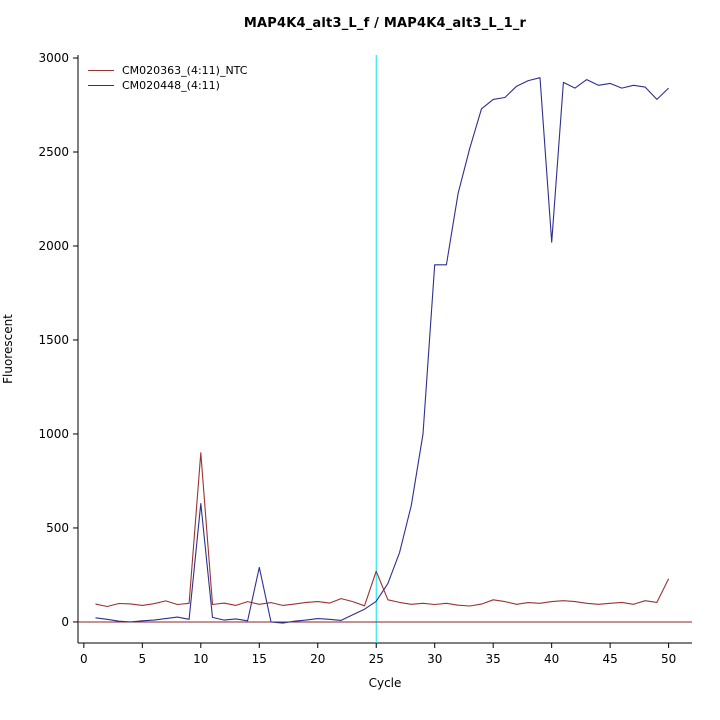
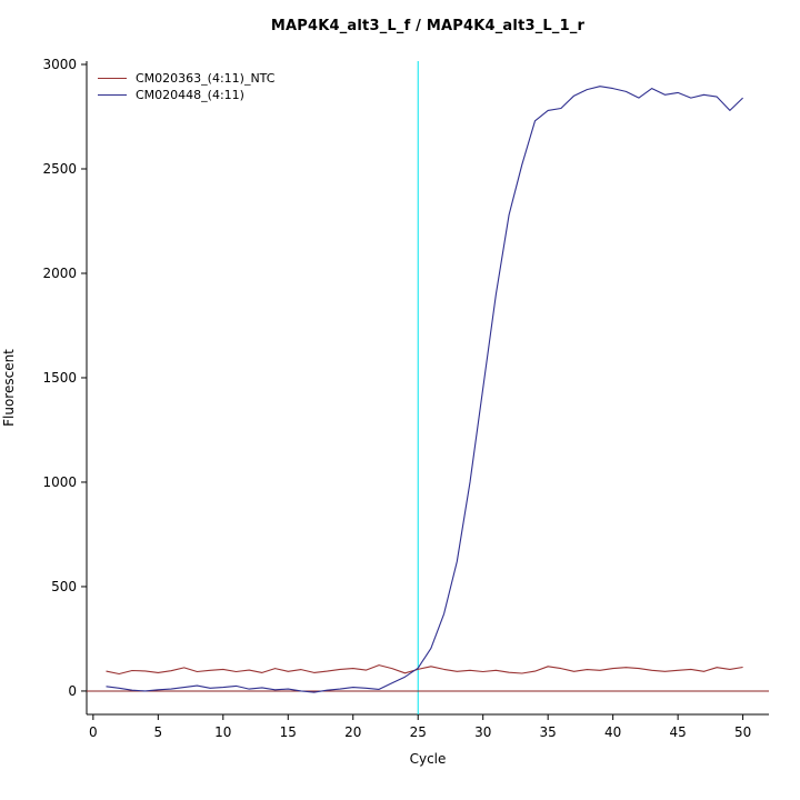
CM020363_(4:11)_NTC/10: 900 -> 100
CM020448_(4:11)/10: 630 -> 20
CM020448_(4:11)/15: 290 -> 10
CM020363_(4:11)_NTC/25: 270 -> 100
CM020448_(4:11)/30: 1900 -> 1450
CM020448_(4:11)/40: 2020 -> 2880
CM020363_(4:11)_NTC/50: 230 -> 110
